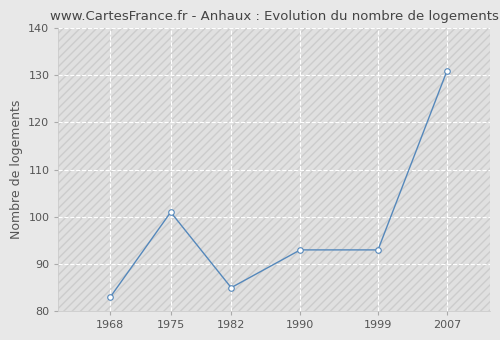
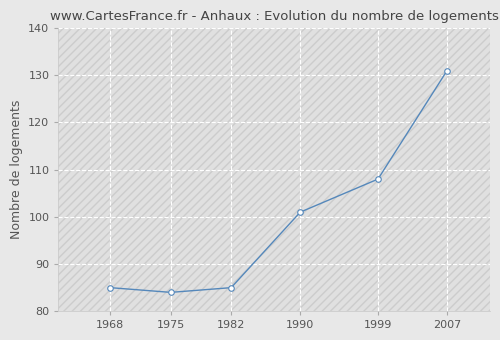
1968: 83 -> 85
1975: 101 -> 84
1990: 93 -> 101
1999: 93 -> 108
